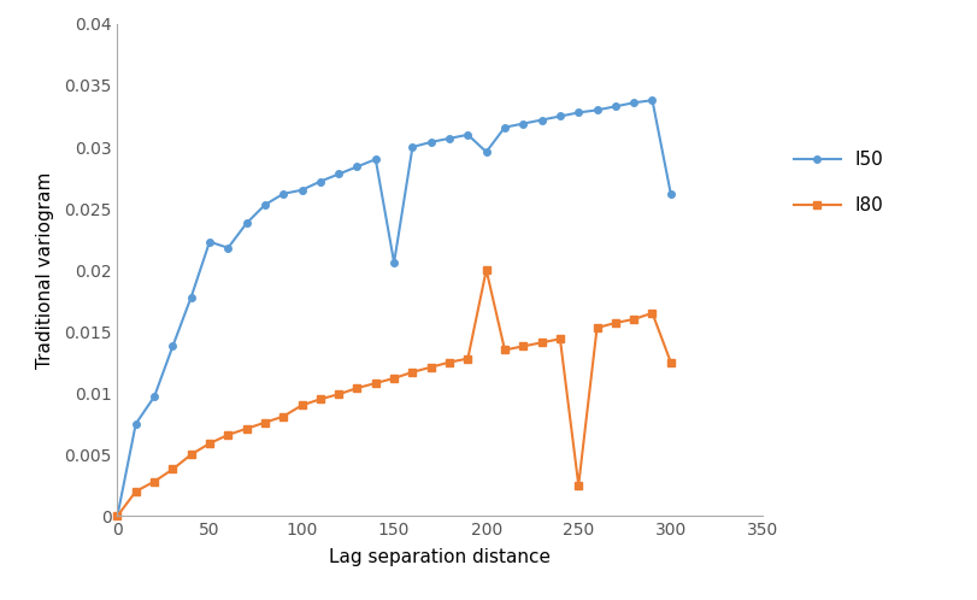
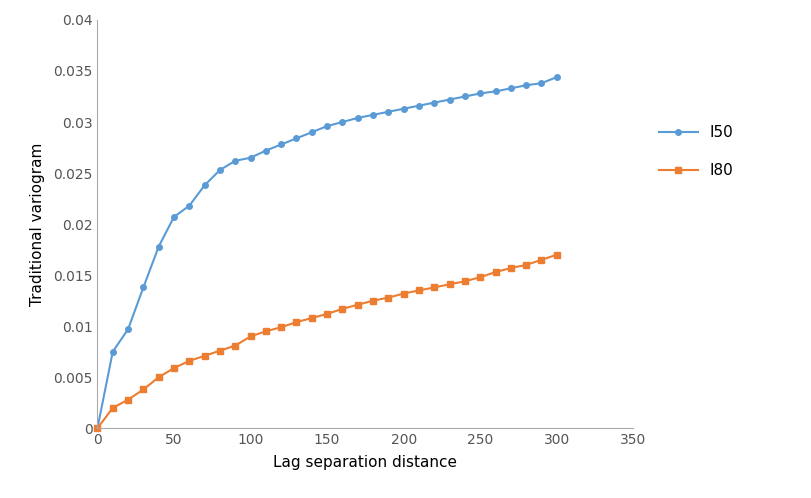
I50/50: 0.0223 -> 0.0207
I50/150: 0.0206 -> 0.0296
I50/200: 0.0296 -> 0.0313
I80/200: 0.0200 -> 0.0132
I80/250: 0.0025 -> 0.0148
I50/300: 0.0262 -> 0.0344
I80/300: 0.0125 -> 0.0170
